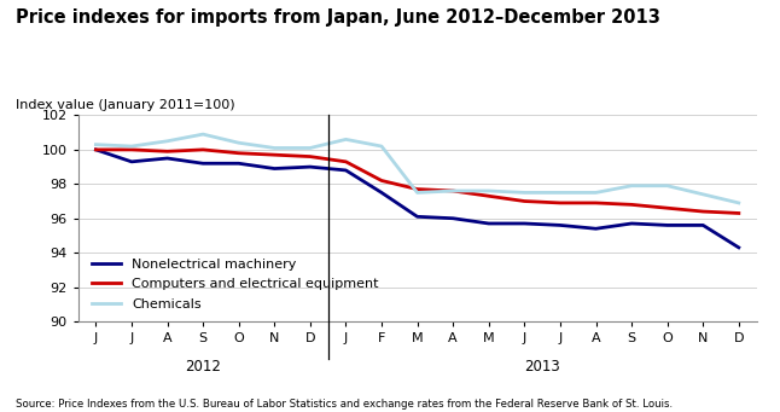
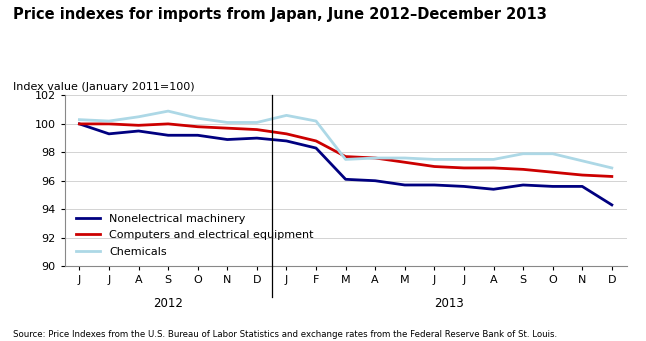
Nonelectrical machinery/F: 97.5 -> 98.3
Computers and electrical equipment/F: 98.2 -> 98.8
